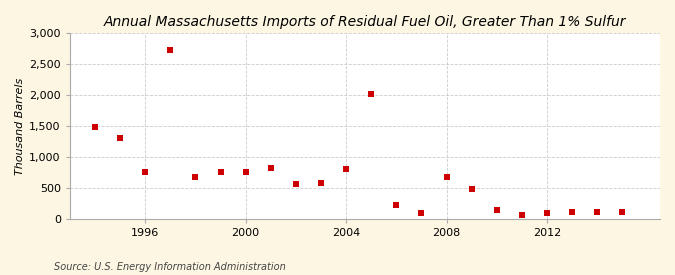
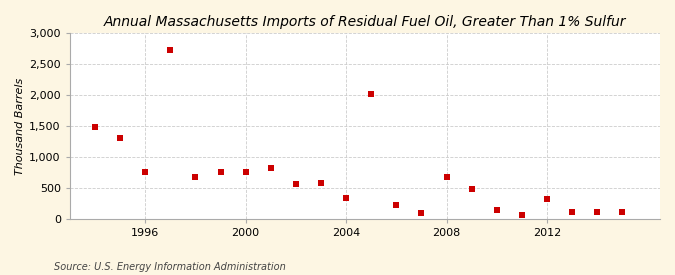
2004: 810 -> 340
2012: 100 -> 320
